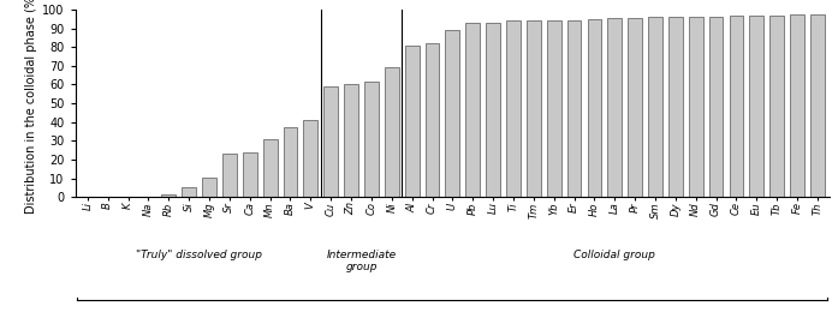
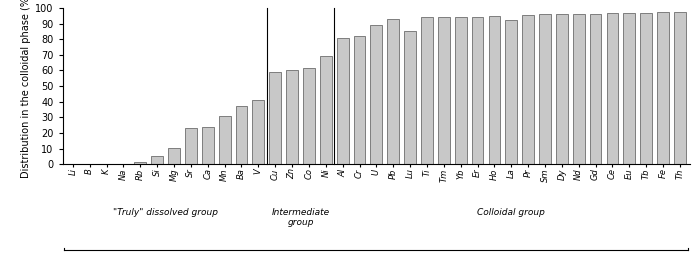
Lu: 93 -> 85
La: 96 -> 92
